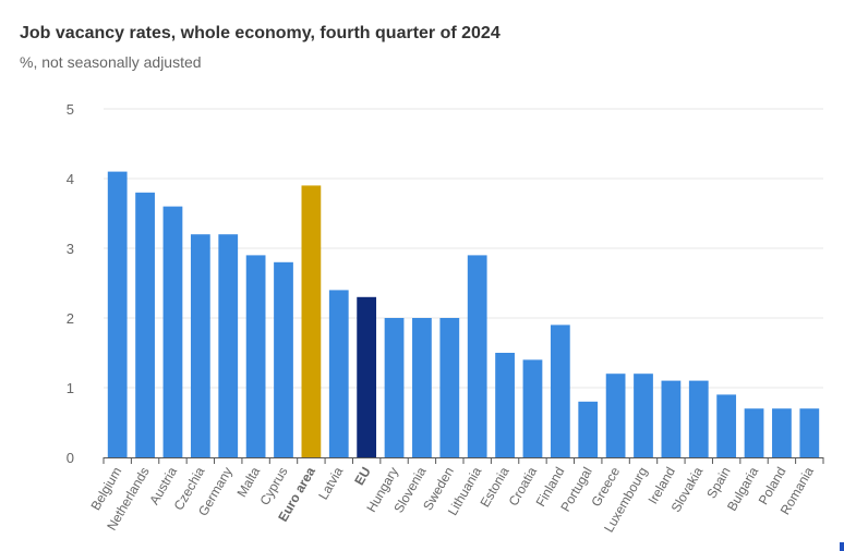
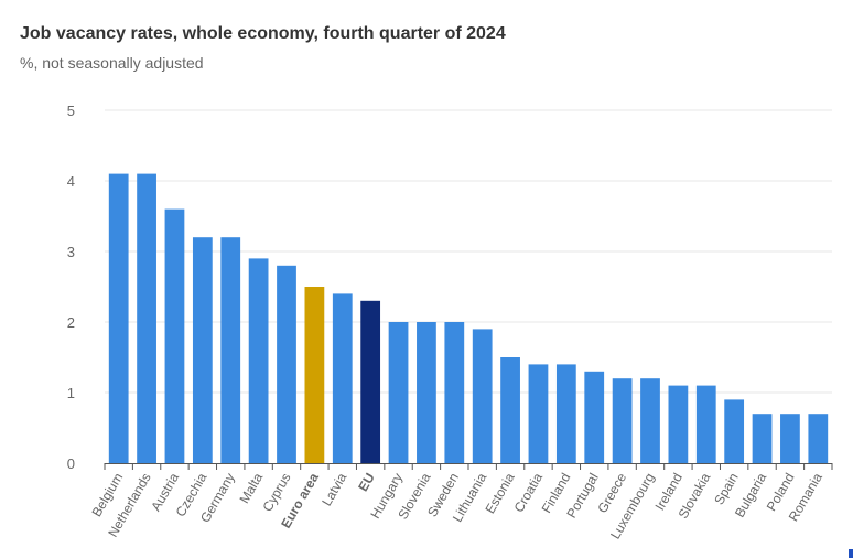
Netherlands: 3.8 -> 4.1
Euro area: 3.9 -> 2.5
Lithuania: 2.9 -> 1.9
Finland: 1.9 -> 1.4
Portugal: 0.8 -> 1.3
